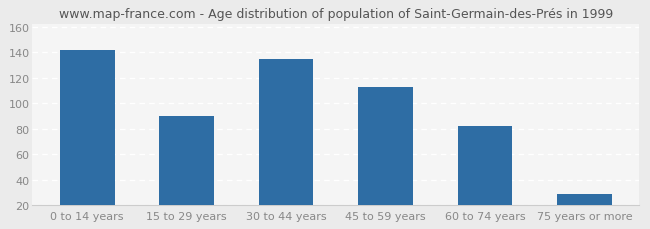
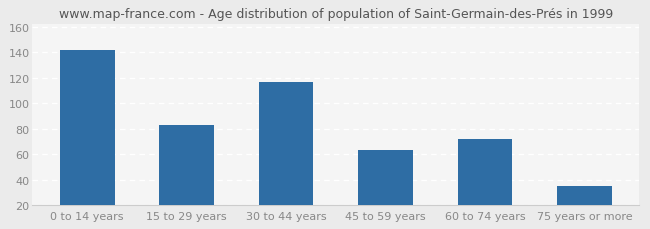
15 to 29 years: 90 -> 83
30 to 44 years: 135 -> 117
45 to 59 years: 113 -> 63
60 to 74 years: 82 -> 72
75 years or more: 29 -> 35
